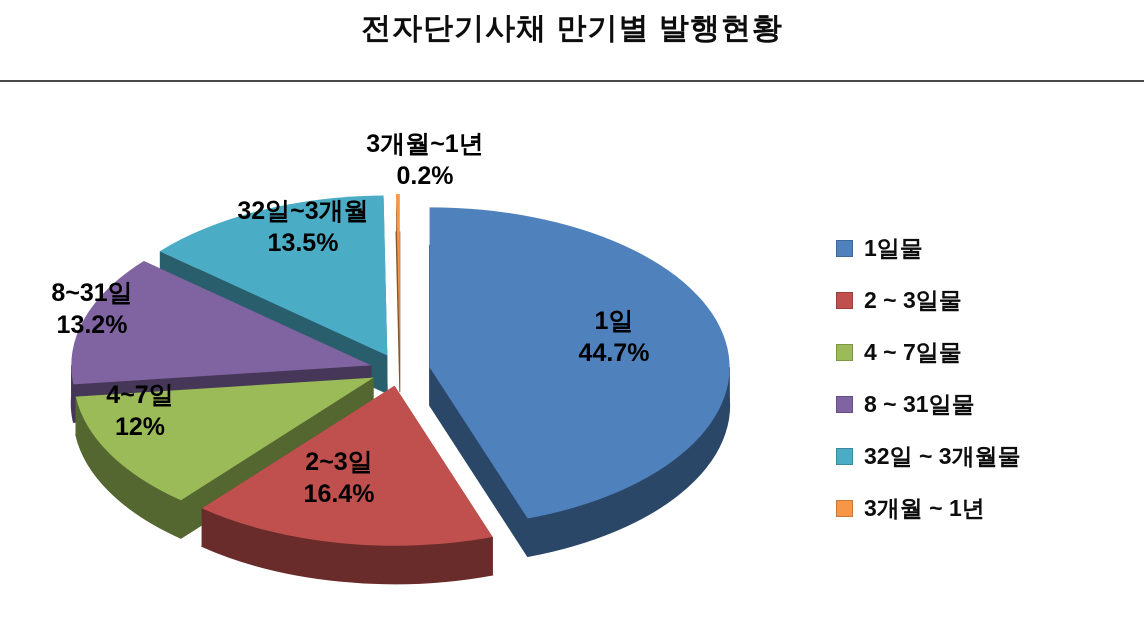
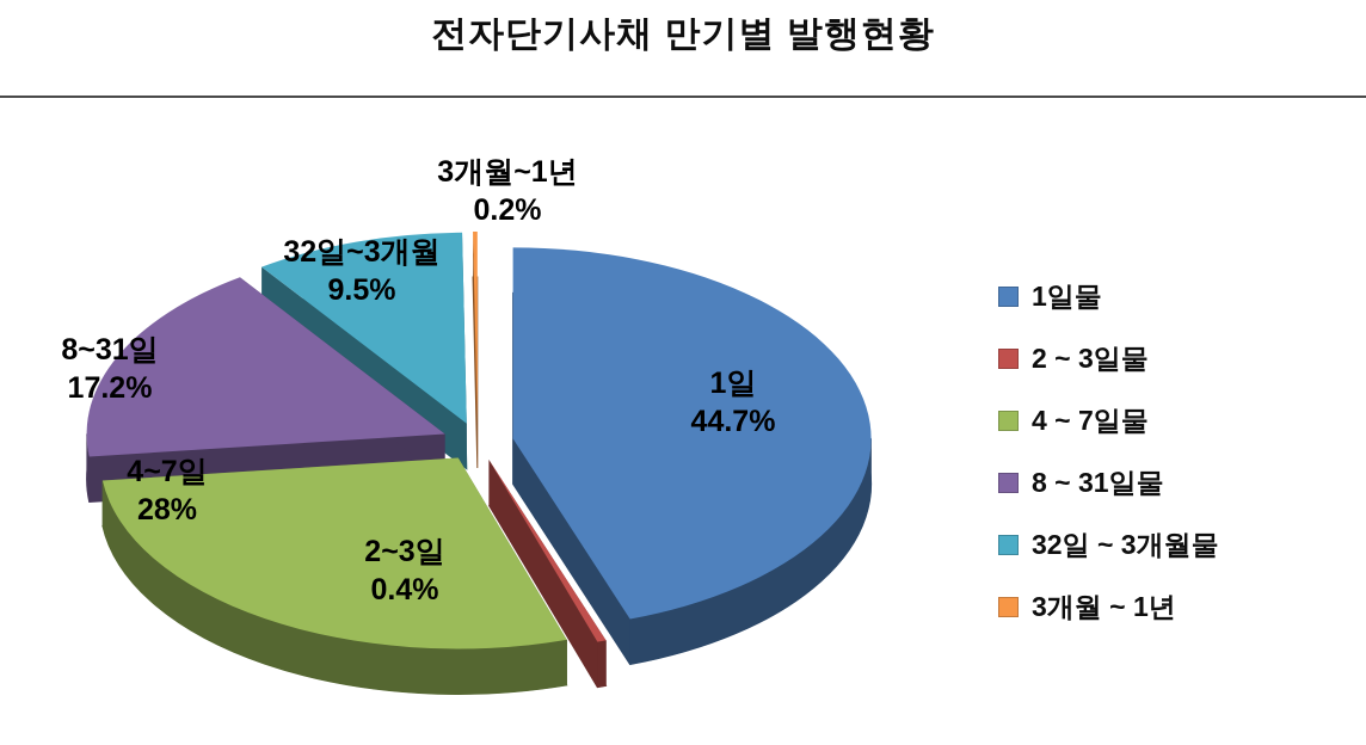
2~3일: 16.4% -> 0.4%
4~7일: 12% -> 28%
8~31일: 13.2% -> 17.2%
32일~3개월: 13.5% -> 9.5%
